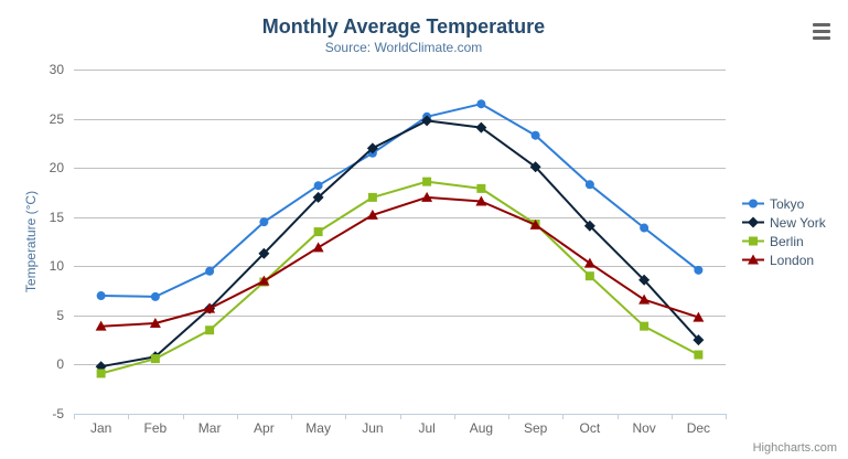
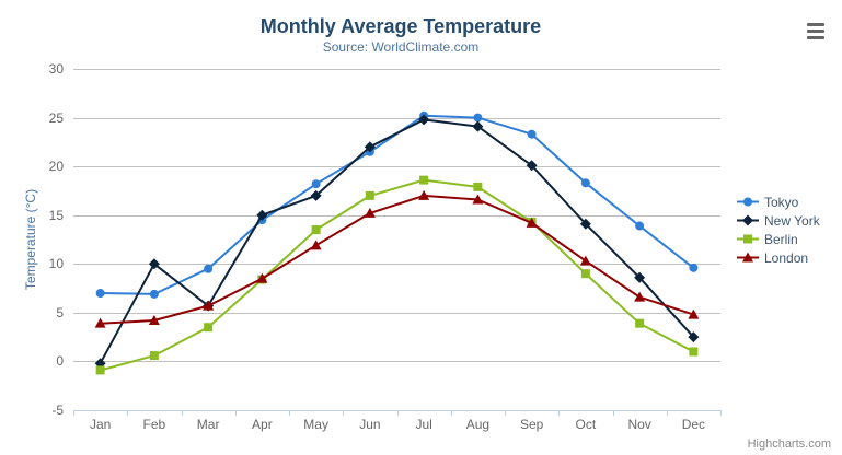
New York/Feb: 1 -> 10
New York/Apr: 11 -> 15
Tokyo/Aug: 26 -> 25
